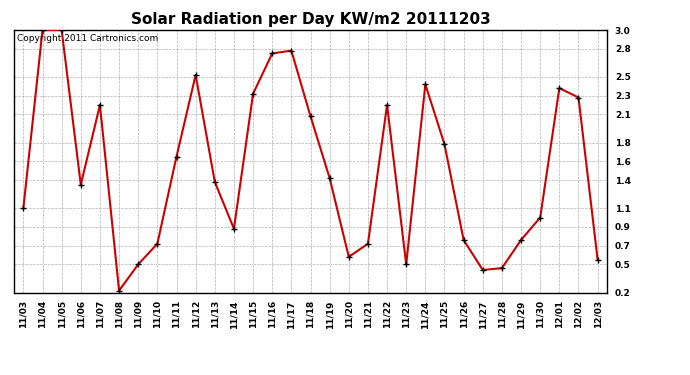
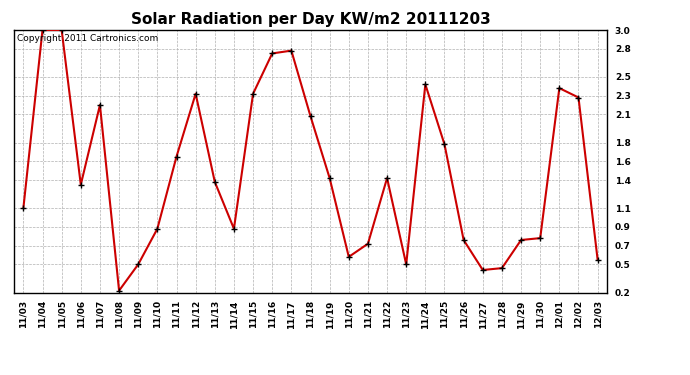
11/10: 0.72 -> 0.88
11/12: 2.52 -> 2.32
11/22: 2.20 -> 1.42
11/30: 1.00 -> 0.78
